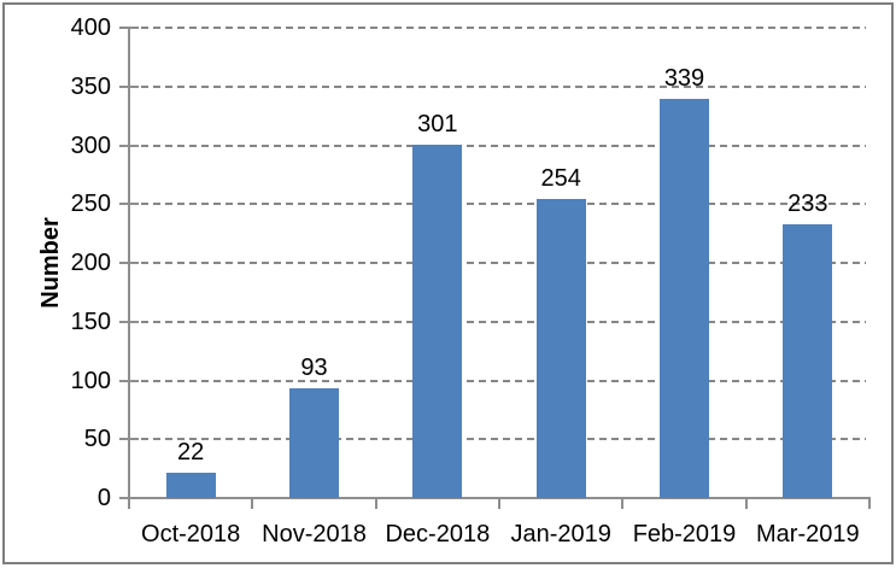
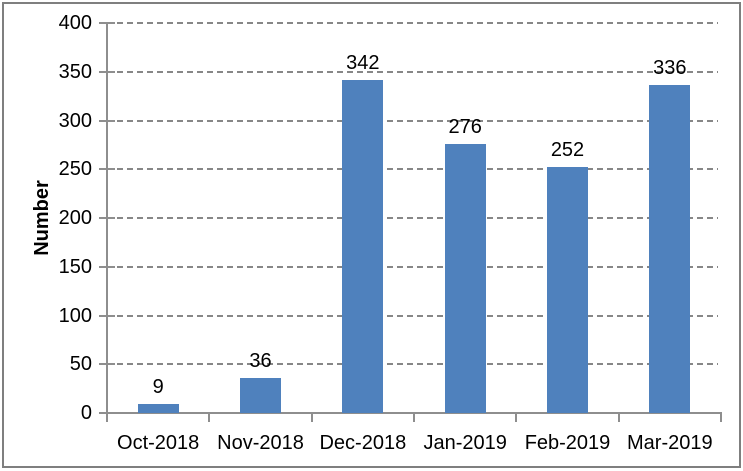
Oct-2018: 22 -> 9
Nov-2018: 93 -> 36
Dec-2018: 301 -> 342
Jan-2019: 254 -> 276
Feb-2019: 339 -> 252
Mar-2019: 233 -> 336
